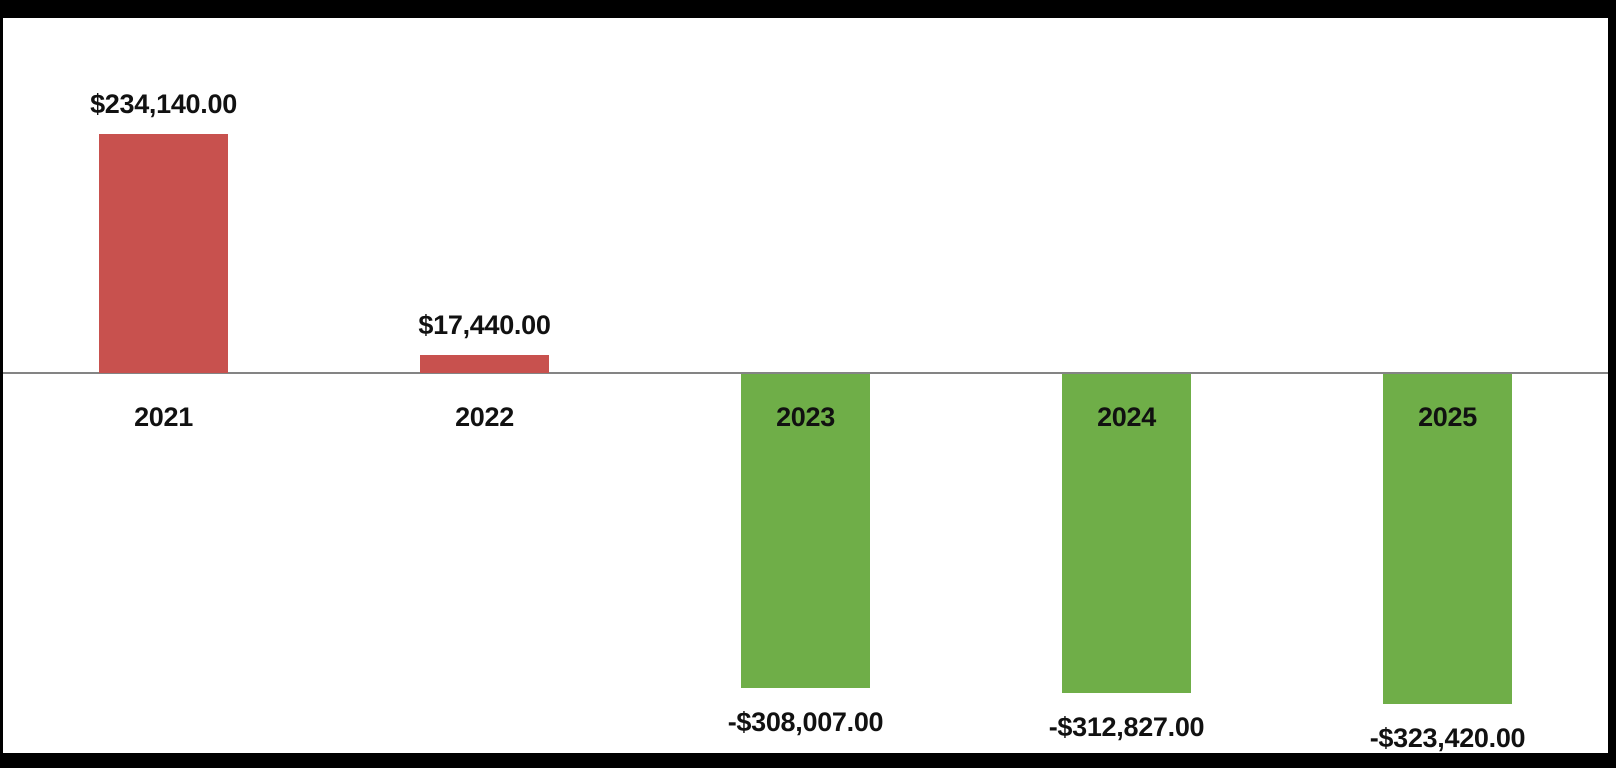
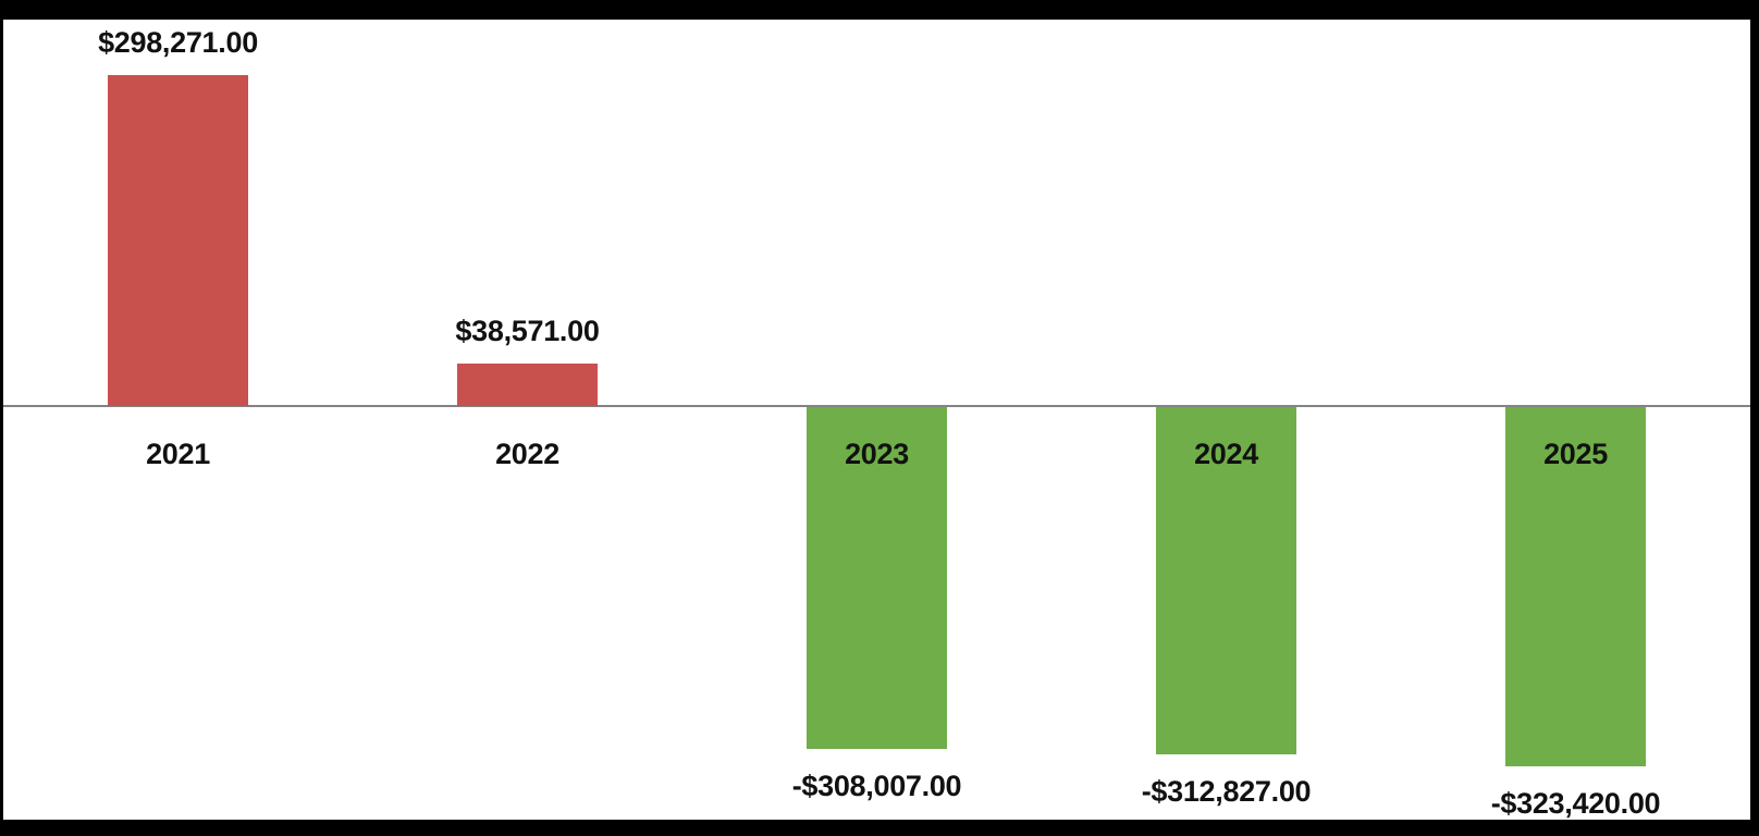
2021: $234,140.00 -> $298,271.00
2022: $17,440.00 -> $38,571.00
